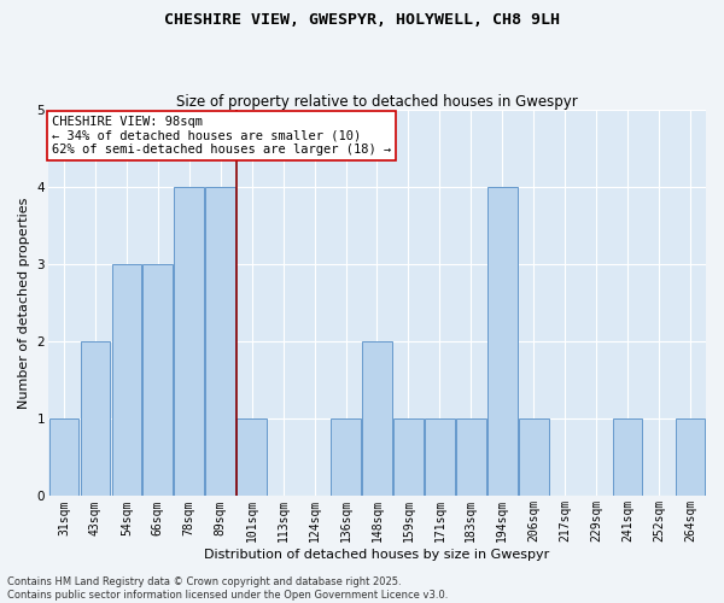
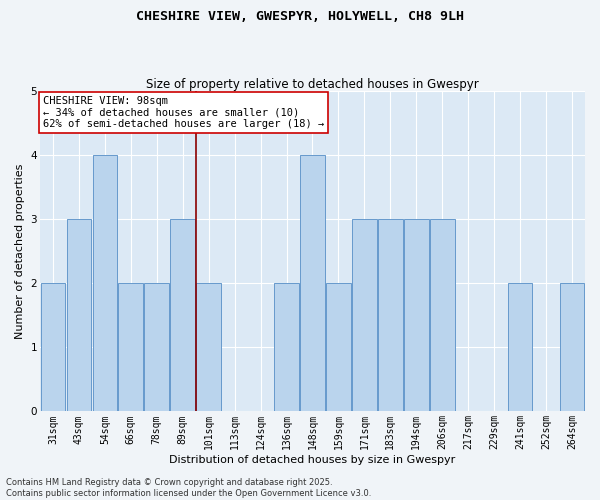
31sqm: 1 -> 2
43sqm: 2 -> 3
54sqm: 3 -> 4
66sqm: 3 -> 2
78sqm: 4 -> 2
89sqm: 4 -> 3
101sqm: 1 -> 2
136sqm: 1 -> 2
148sqm: 2 -> 4
159sqm: 1 -> 2
171sqm: 1 -> 3
183sqm: 1 -> 3
194sqm: 4 -> 3
206sqm: 1 -> 3
241sqm: 1 -> 2
264sqm: 1 -> 2
